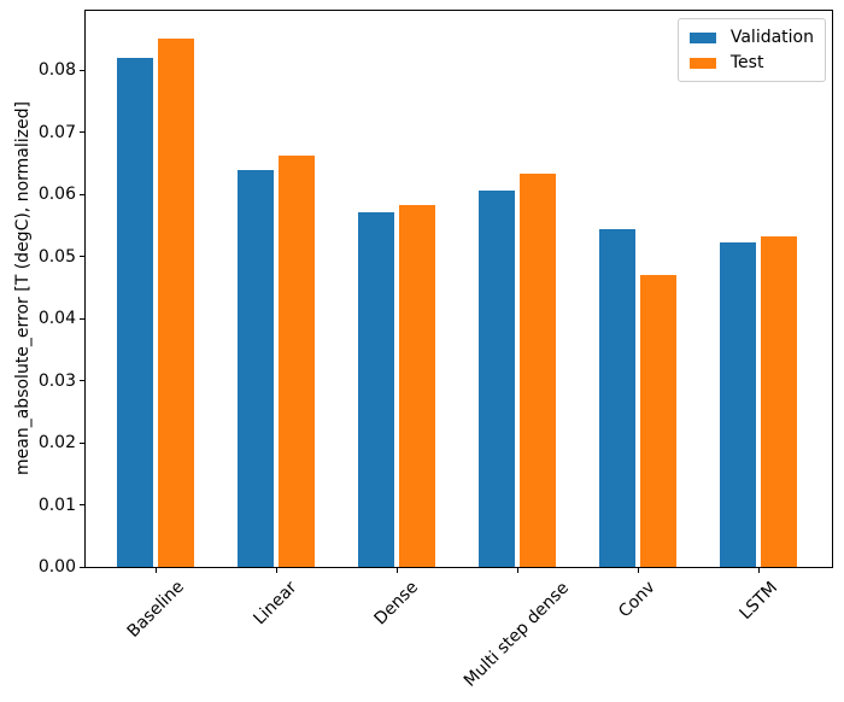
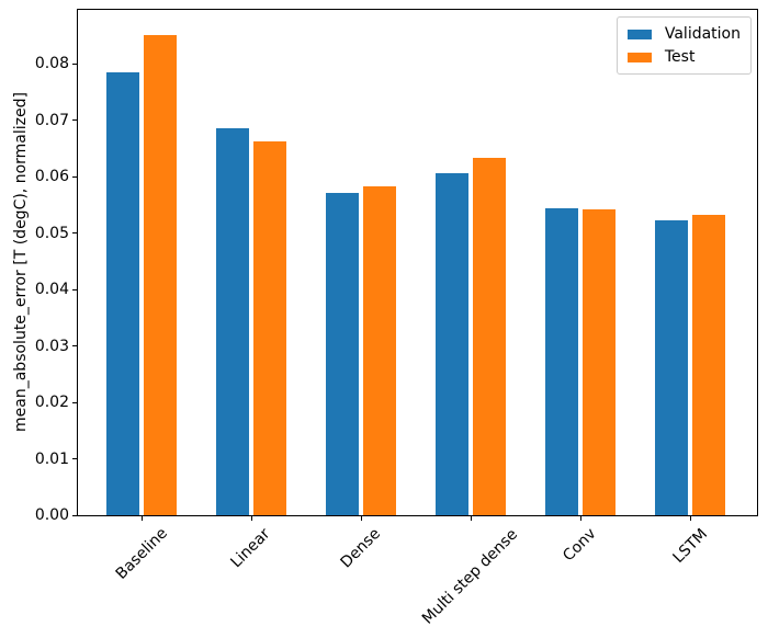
Validation/Baseline: 0.082 -> 0.079
Validation/Linear: 0.064 -> 0.069
Test/Conv: 0.047 -> 0.054
